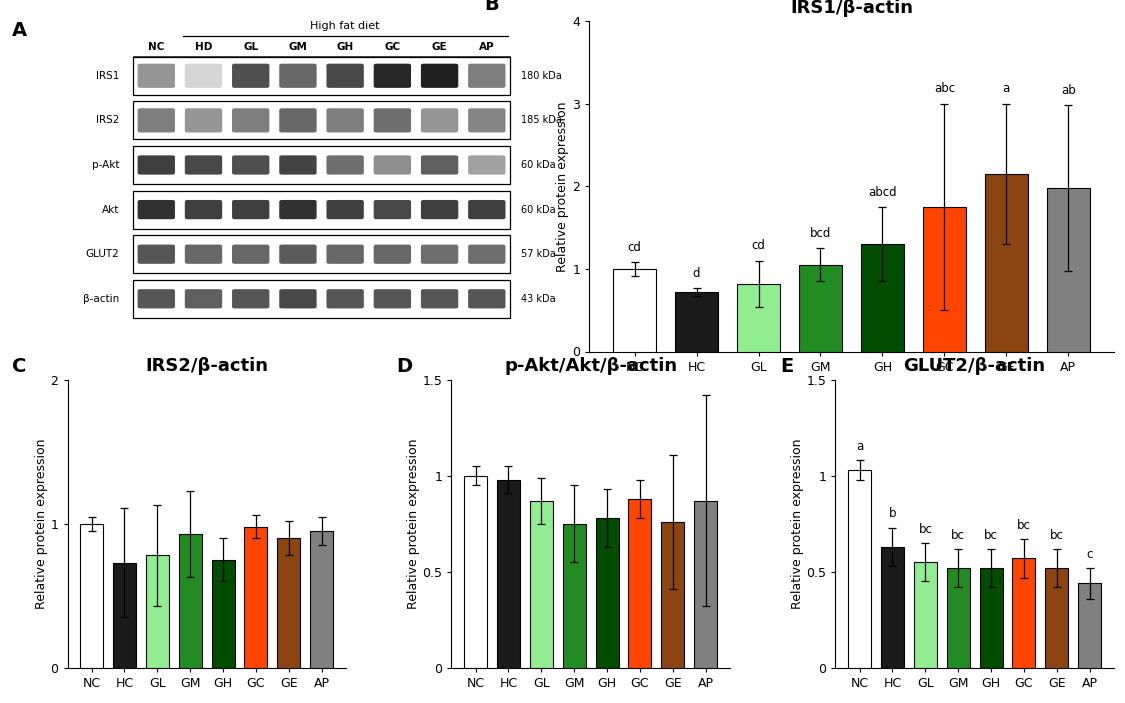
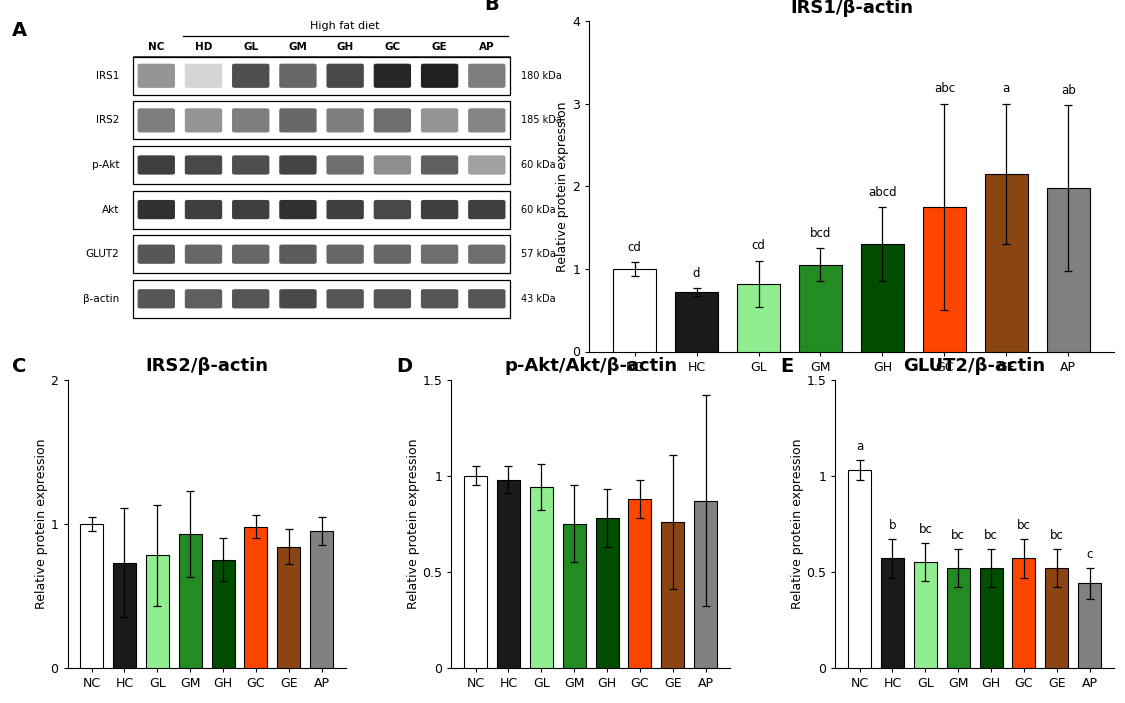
IRS2/β-actin/GE: 0.90 -> 0.84
p-Akt/Akt/β-actin/GL: 0.87 -> 0.94
GLUT2/β-actin/HC: 0.63 -> 0.57
